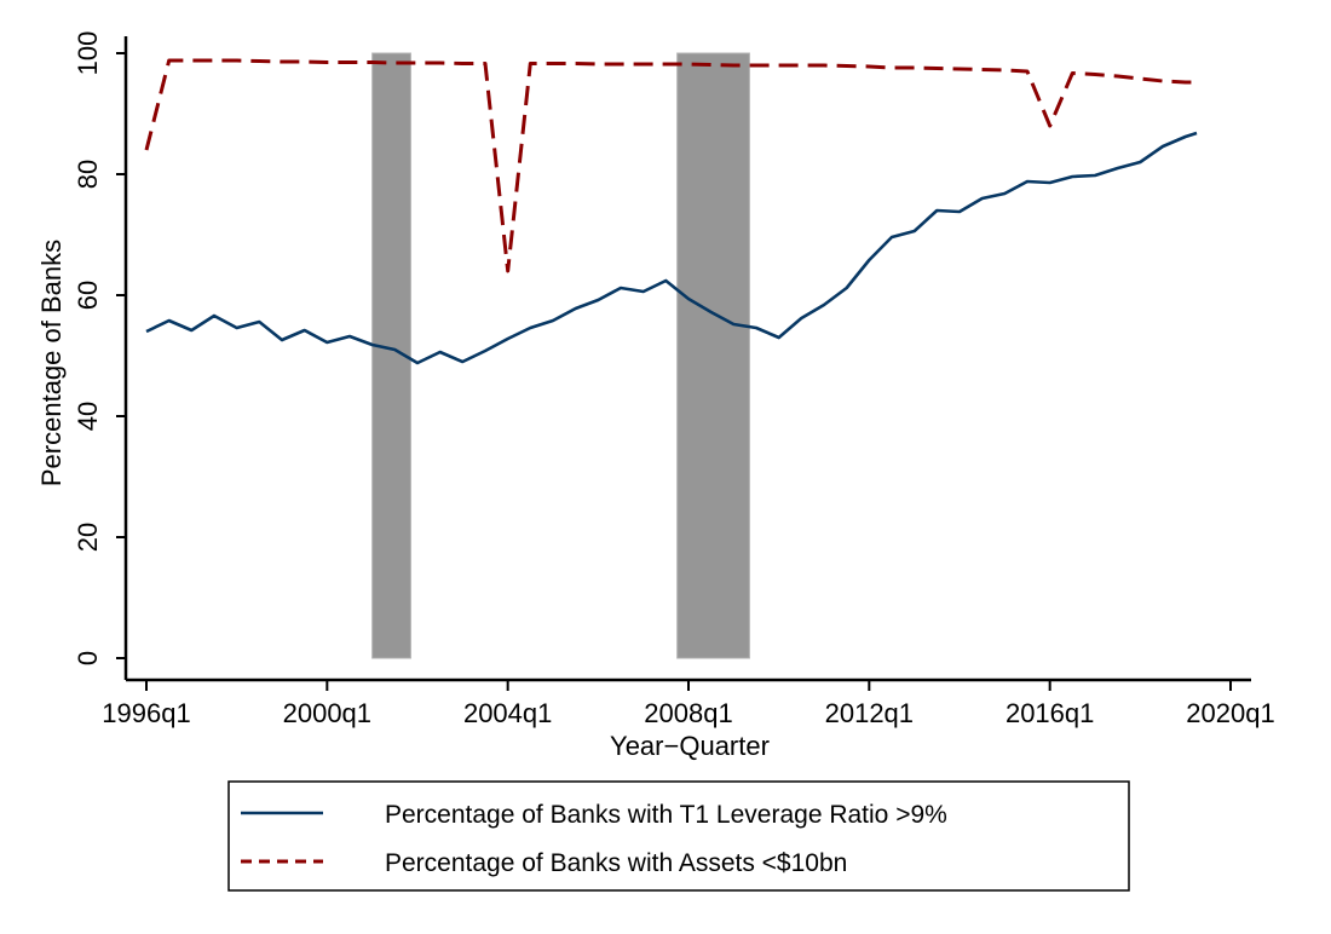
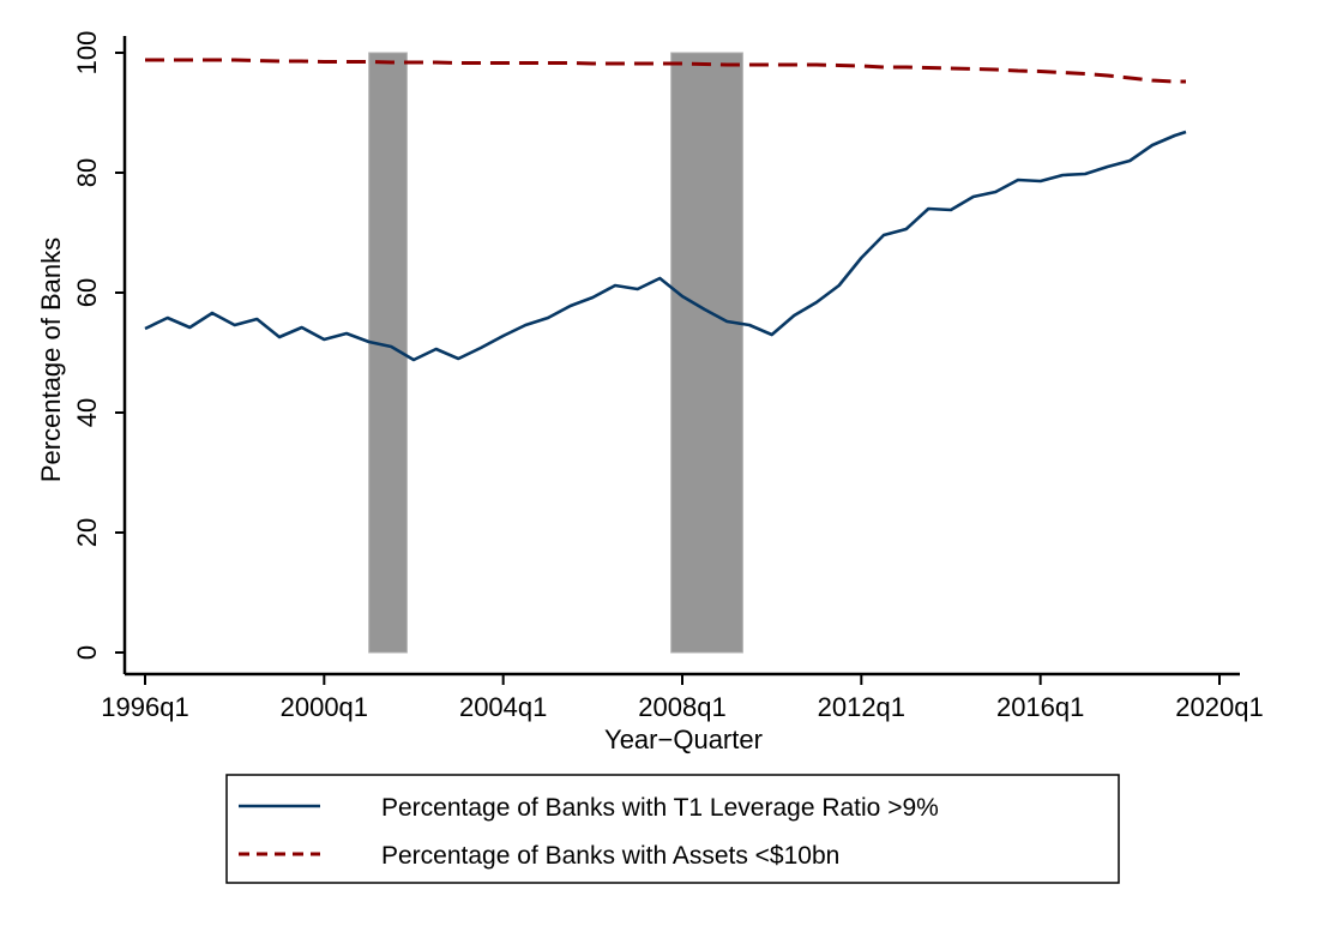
Percentage of Banks with Assets <$10bn/1996q1: 84 -> 99
Percentage of Banks with Assets <$10bn/2004q1: 64 -> 98
Percentage of Banks with Assets <$10bn/2016q1: 88 -> 97
